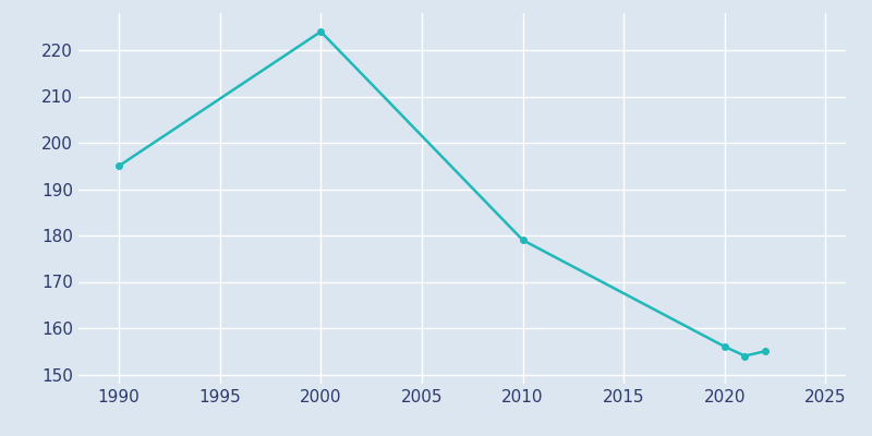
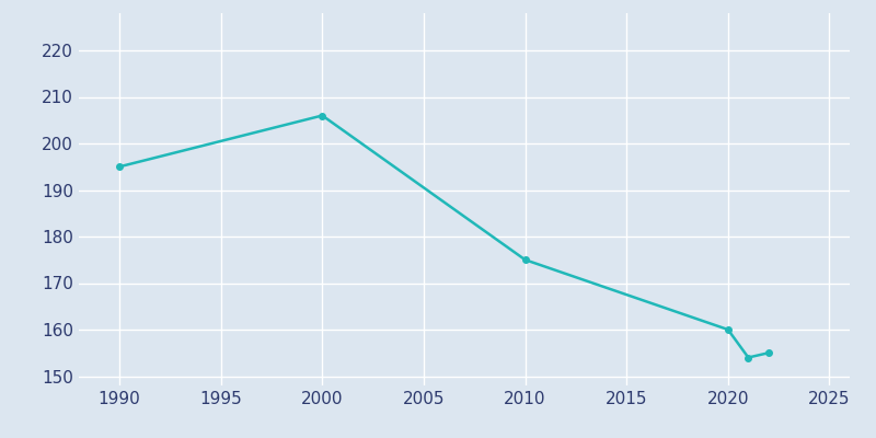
2000: 224 -> 206
2010: 179 -> 175
2020: 156 -> 160
